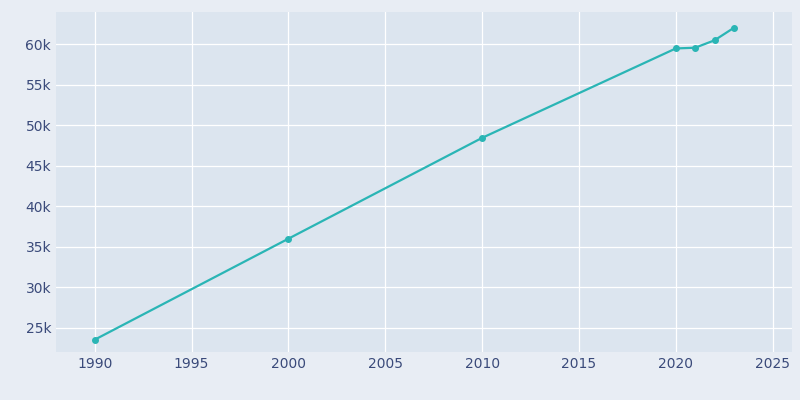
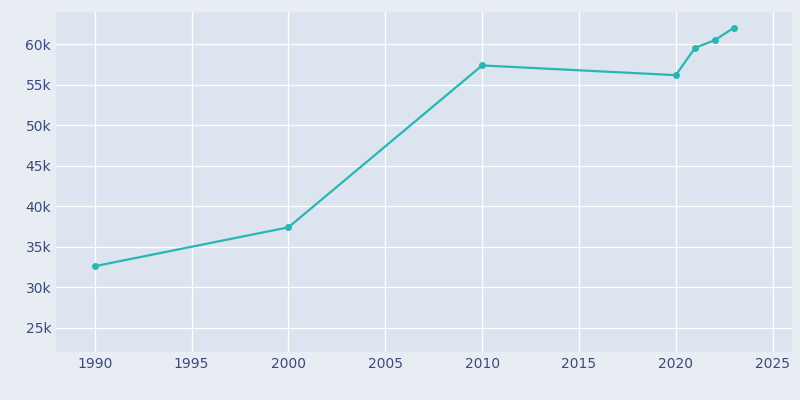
1990: 23.5k -> 32.6k
2000: 36.0k -> 37.4k
2010: 48.5k -> 57.4k
2020: 59.5k -> 56.2k
